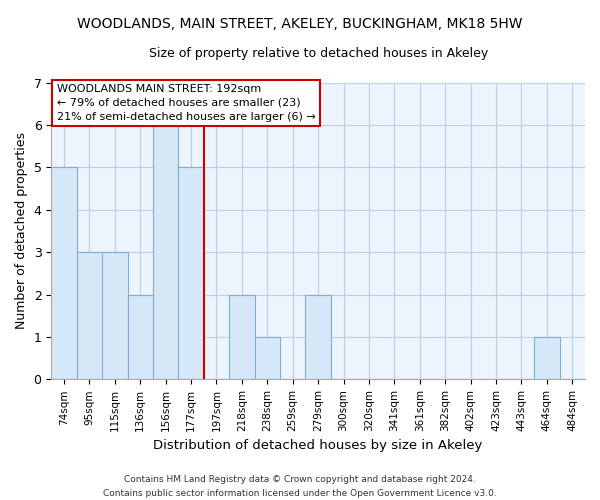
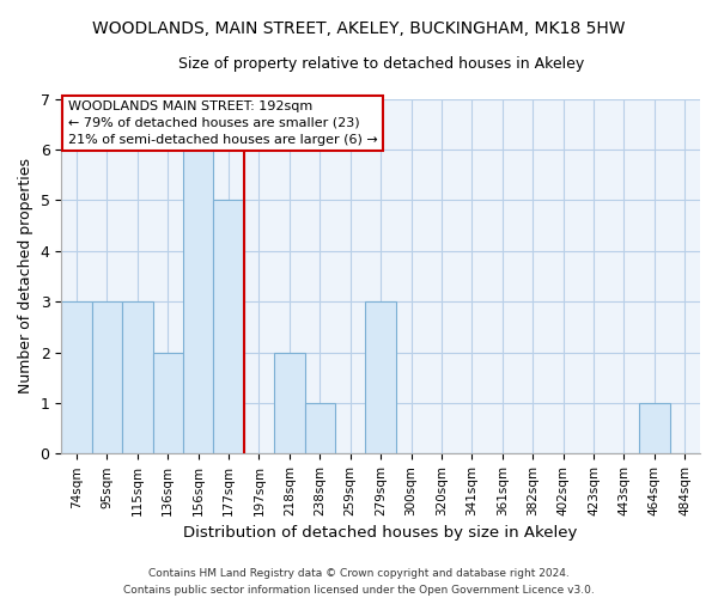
74sqm: 5 -> 3
279sqm: 2 -> 3
